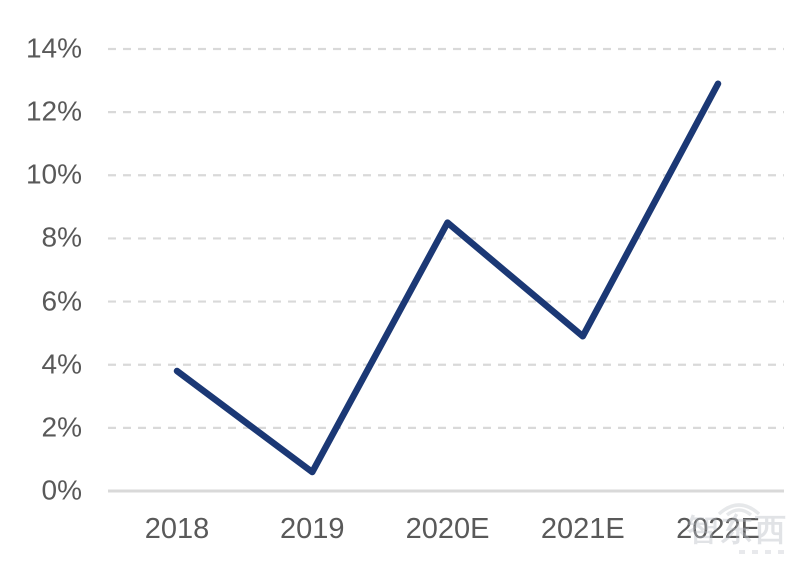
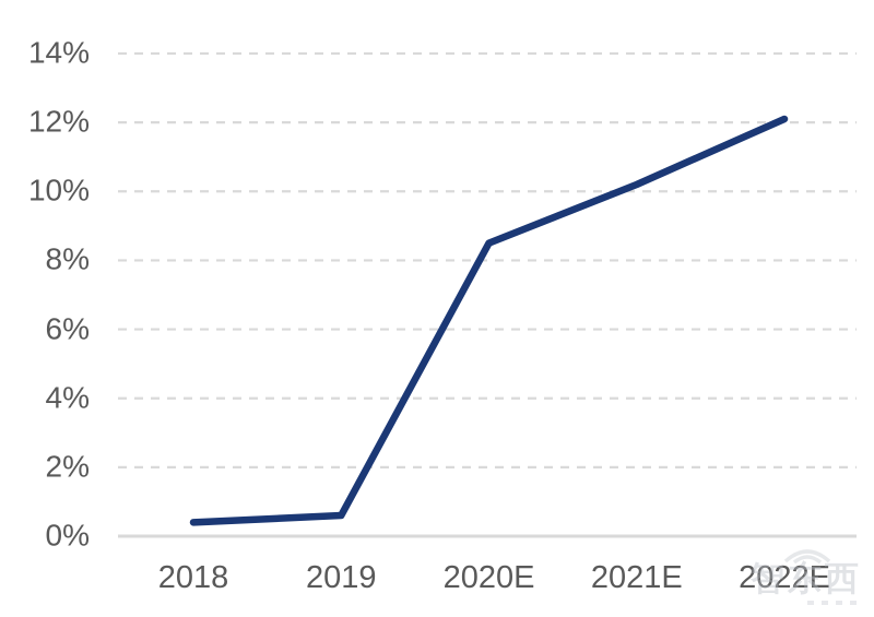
2018: 3.8% -> 0.4%
2021E: 4.9% -> 10.2%
2022E: 12.9% -> 12.1%
